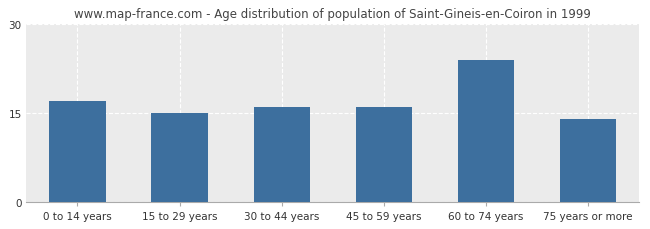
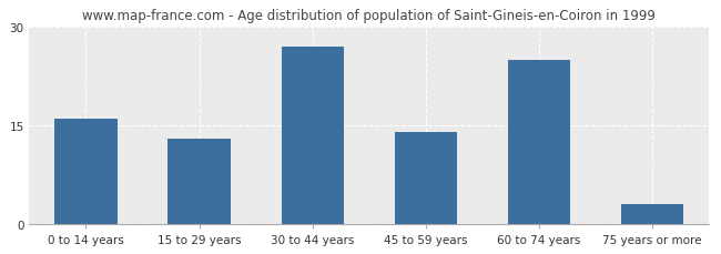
0 to 14 years: 17 -> 16
15 to 29 years: 15 -> 13
30 to 44 years: 16 -> 27
45 to 59 years: 16 -> 14
60 to 74 years: 24 -> 25
75 years or more: 14 -> 3
